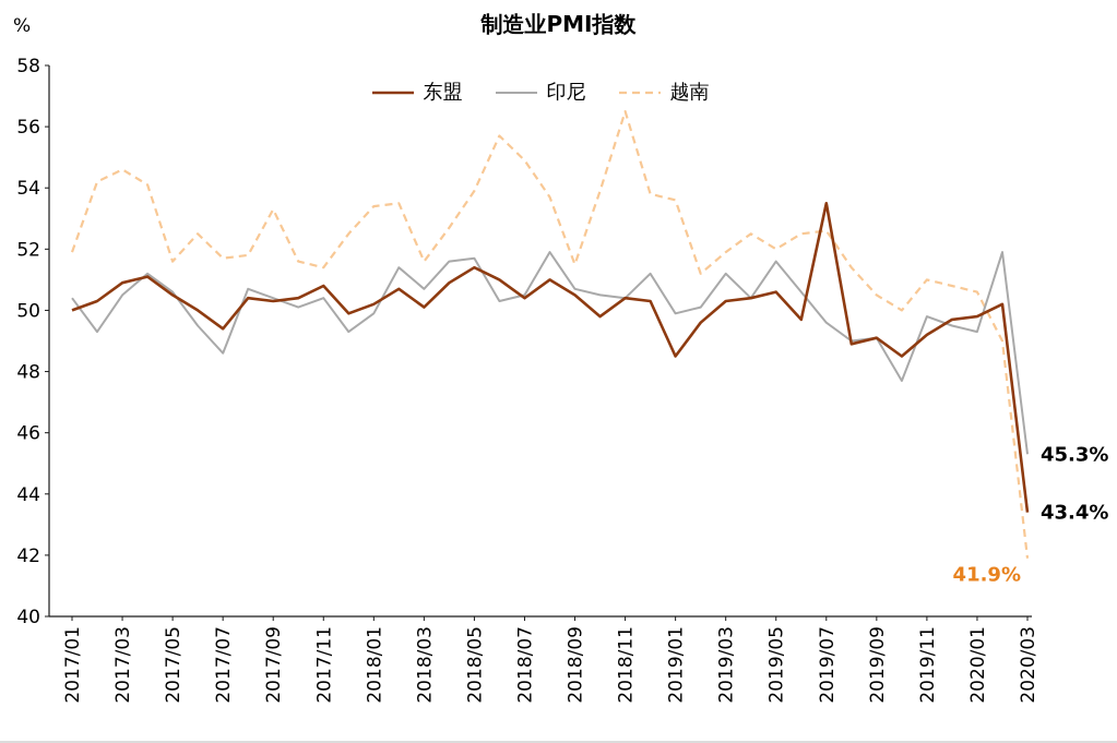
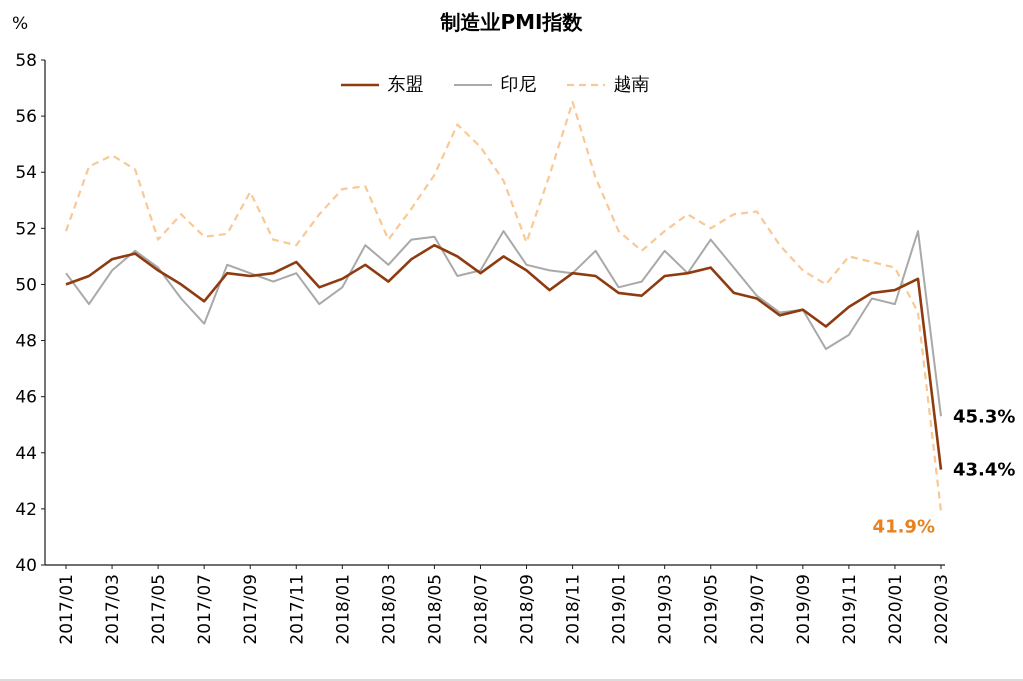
东盟/2019/01: 48.5 -> 49.7
越南/2019/01: 53.6 -> 51.9
东盟/2019/07: 53.5 -> 49.5
印尼/2019/11: 49.8 -> 48.2
